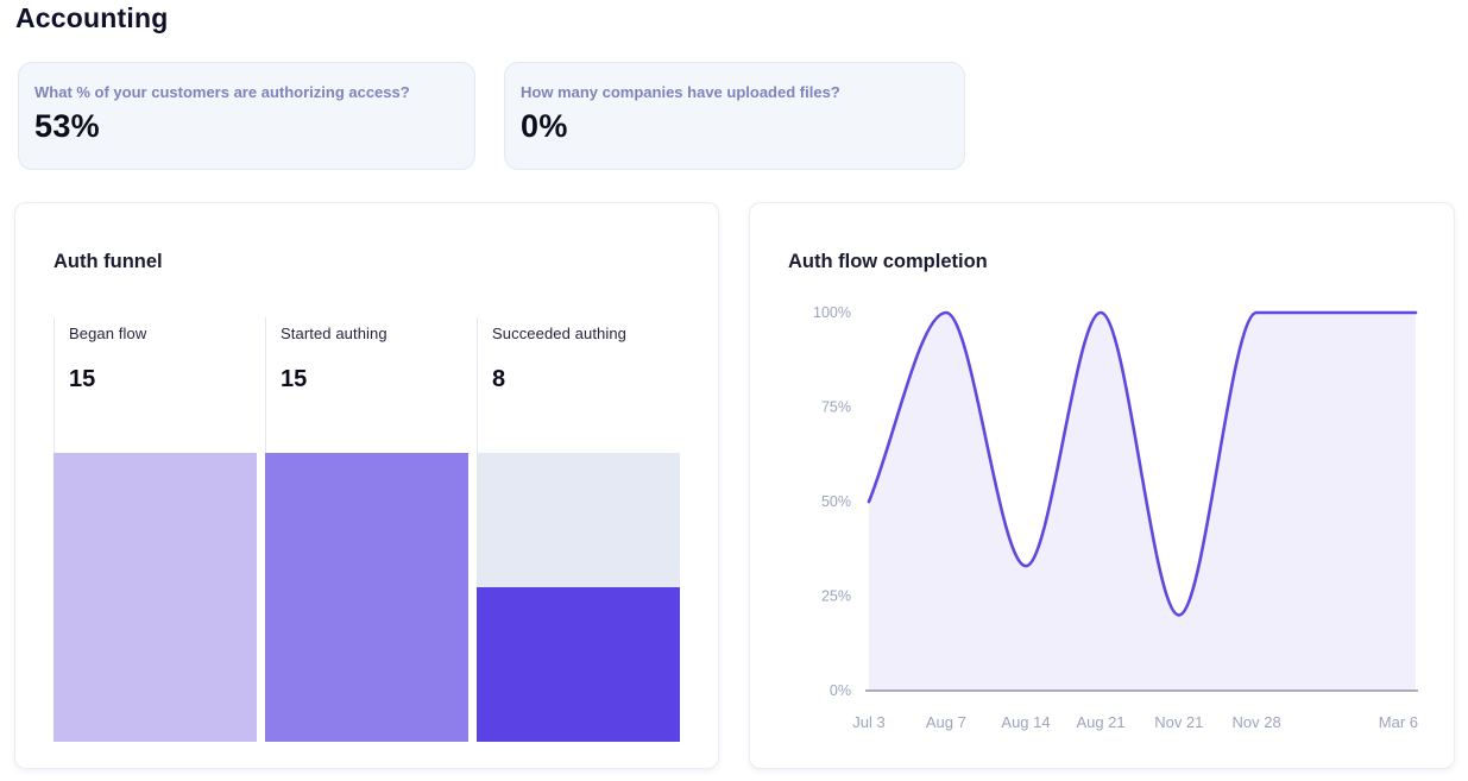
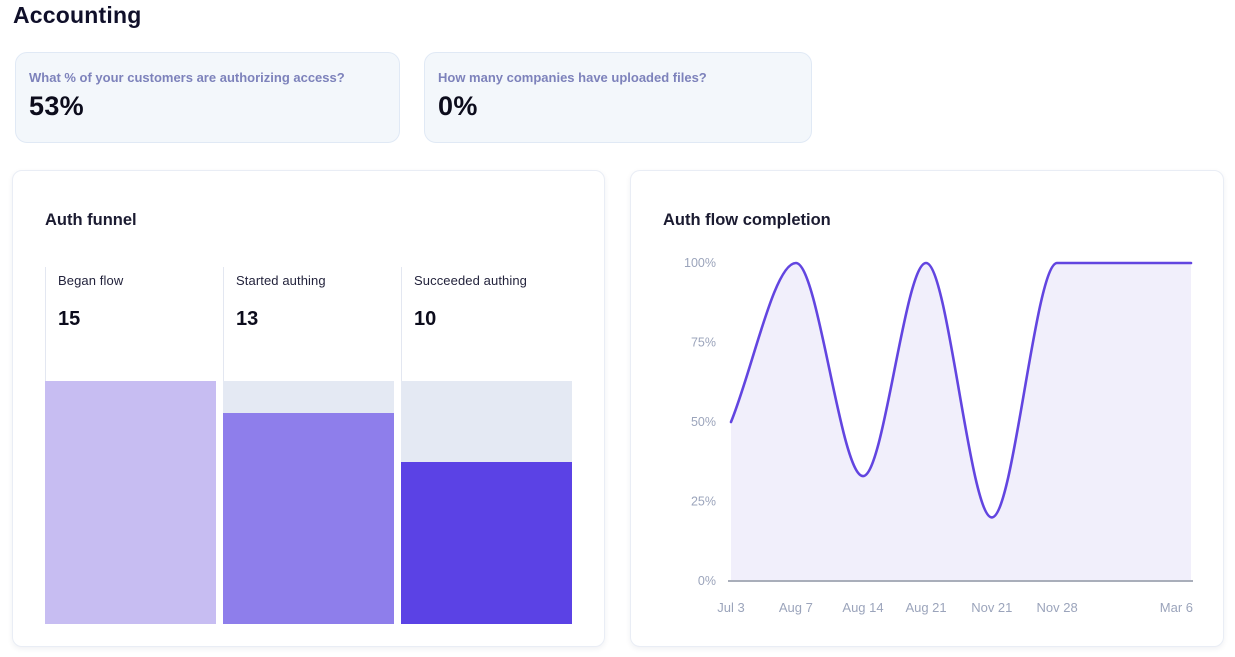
Auth funnel/Started authing: 15 -> 13
Auth funnel/Succeeded authing: 8 -> 10
